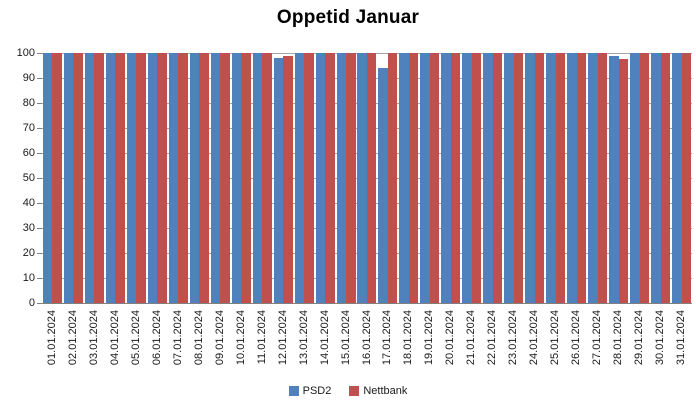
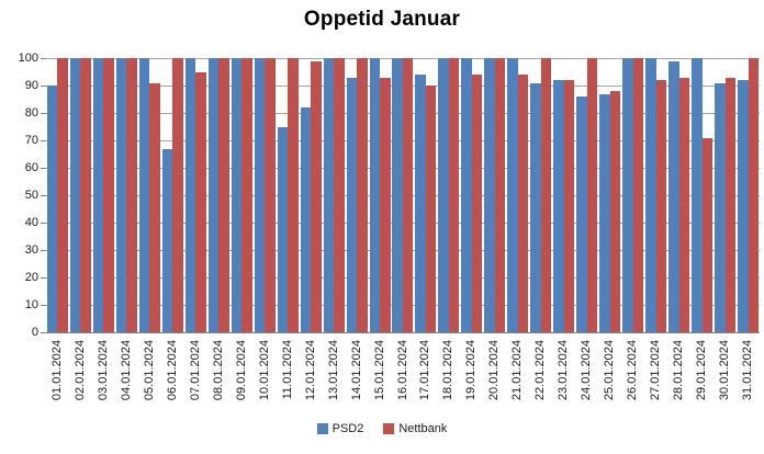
PSD2/01.01.2024: 100 -> 90
Nettbank/05.01.2024: 100 -> 91
PSD2/06.01.2024: 100 -> 67
Nettbank/07.01.2024: 100 -> 95
PSD2/11.01.2024: 100 -> 75
PSD2/12.01.2024: 98 -> 82
PSD2/14.01.2024: 100 -> 93
Nettbank/15.01.2024: 100 -> 93
Nettbank/17.01.2024: 100 -> 90
Nettbank/19.01.2024: 100 -> 94
Nettbank/21.01.2024: 100 -> 94
PSD2/22.01.2024: 100 -> 91
PSD2/23.01.2024: 100 -> 92
Nettbank/23.01.2024: 100 -> 92
PSD2/24.01.2024: 100 -> 86
PSD2/25.01.2024: 100 -> 87
Nettbank/25.01.2024: 100 -> 88
Nettbank/27.01.2024: 100 -> 92
Nettbank/28.01.2024: 98 -> 93
Nettbank/29.01.2024: 100 -> 71
PSD2/30.01.2024: 100 -> 91
Nettbank/30.01.2024: 100 -> 93
PSD2/31.01.2024: 100 -> 92
